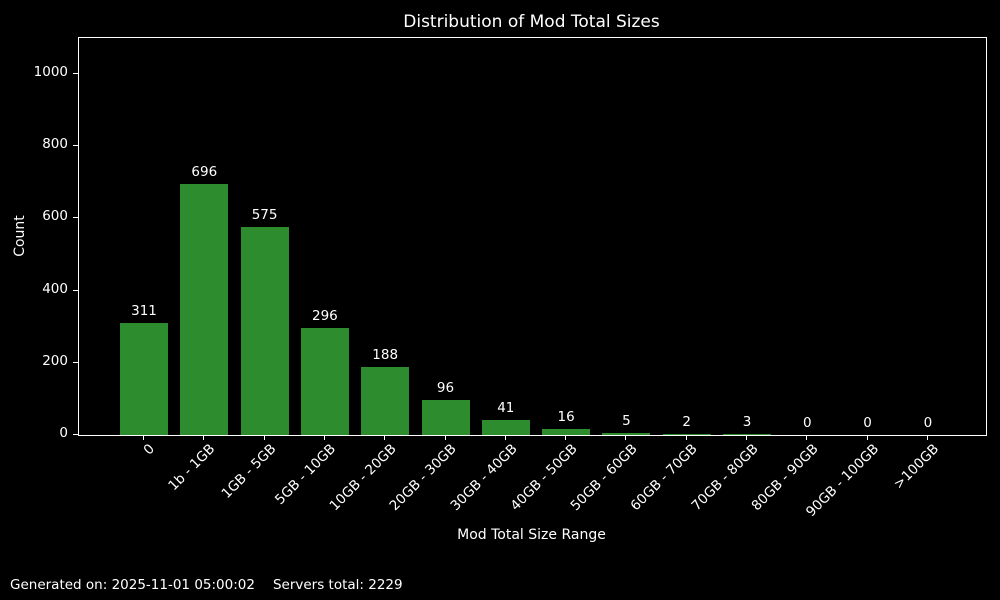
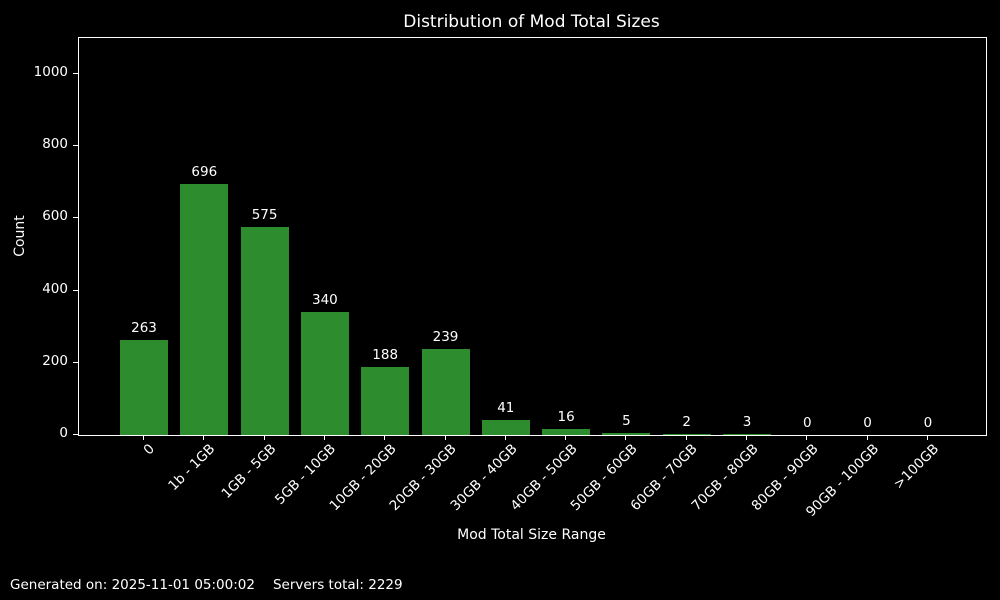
0: 311 -> 263
5GB - 10GB: 296 -> 340
20GB - 30GB: 96 -> 239
